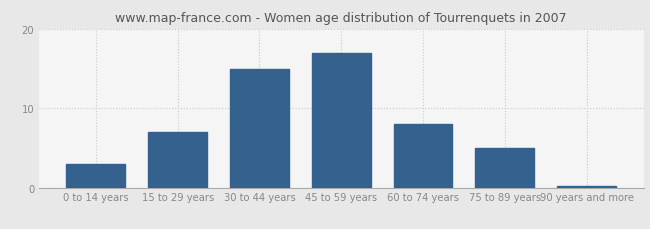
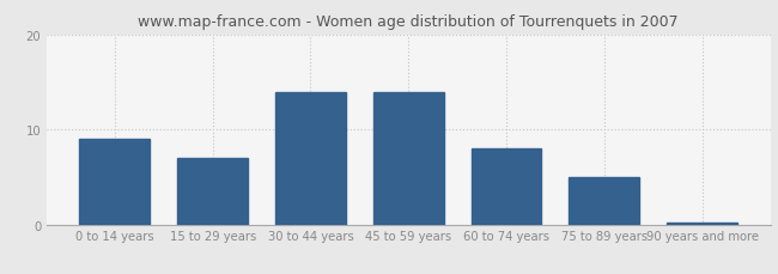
0 to 14 years: 3.0 -> 9.0
30 to 44 years: 15.0 -> 14.0
45 to 59 years: 17.0 -> 14.0
